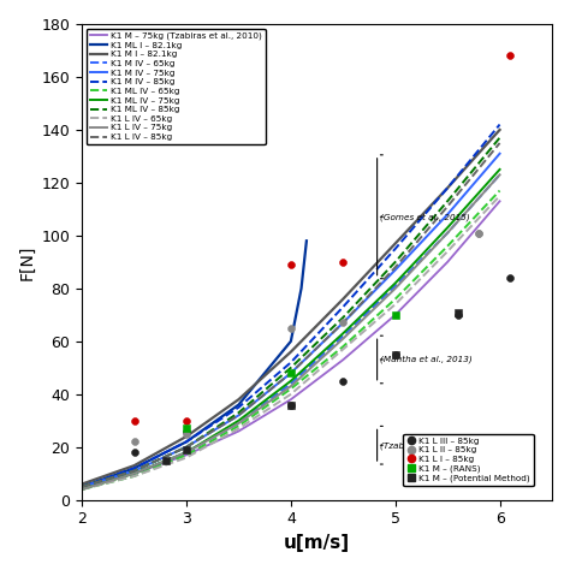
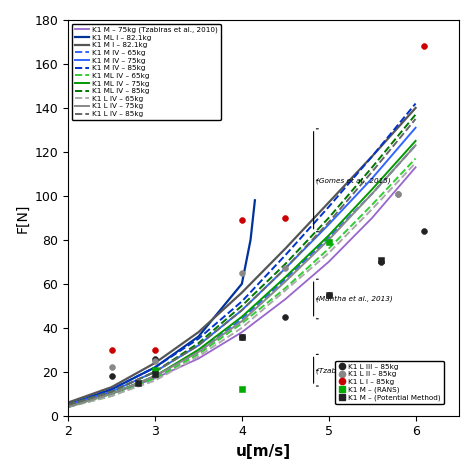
K1 M – (RANS)/3: 27 -> 21
K1 M – (RANS)/4: 48 -> 12
K1 M – (RANS)/5: 70 -> 79
